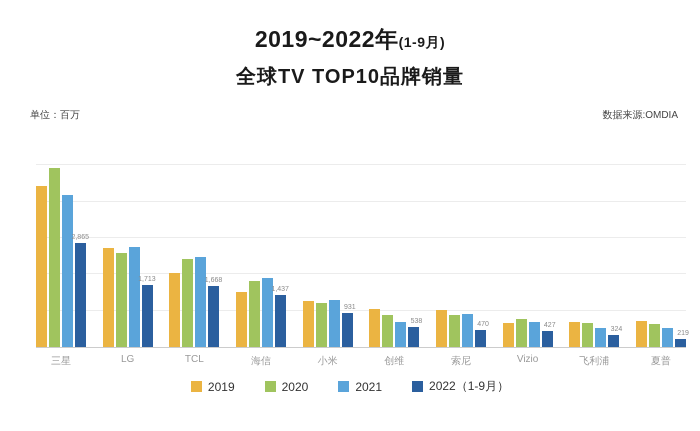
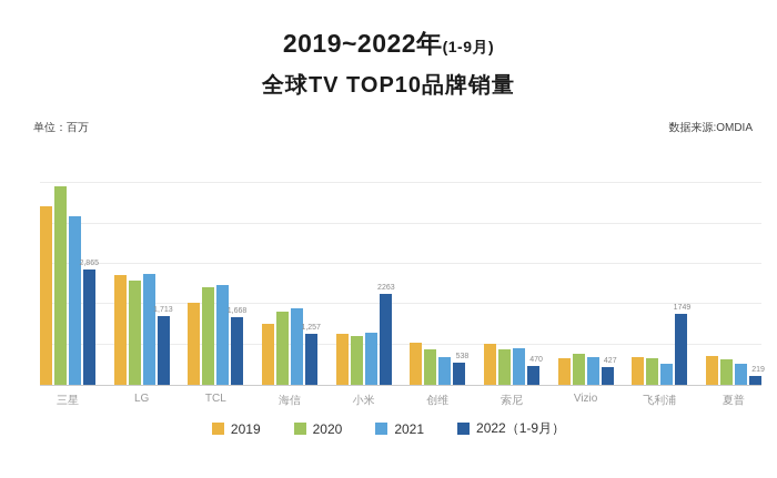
2022（1-9月）/海信: 1,437 -> 1,257
2022（1-9月）/小米: 931 -> 2263
2022（1-9月）/飞利浦: 324 -> 1749
